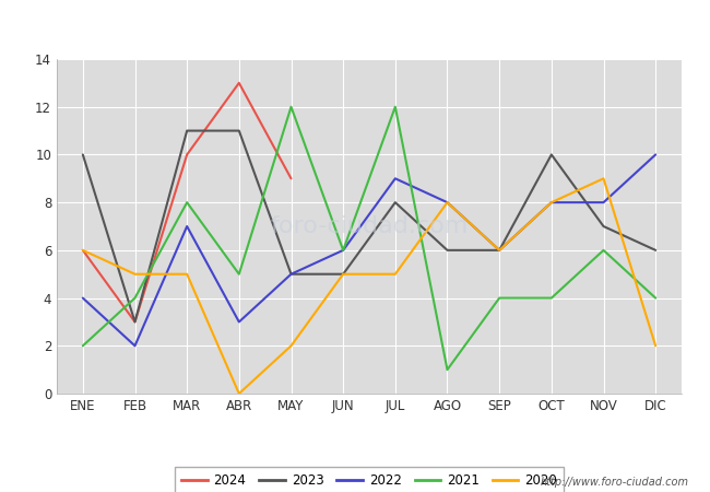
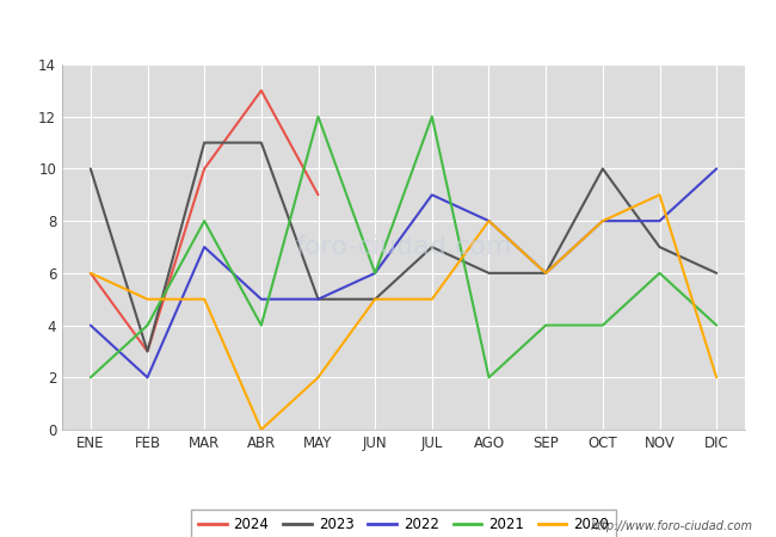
2022/ABR: 3 -> 5
2021/ABR: 5 -> 4
2023/JUL: 8 -> 7
2021/AGO: 1 -> 2
